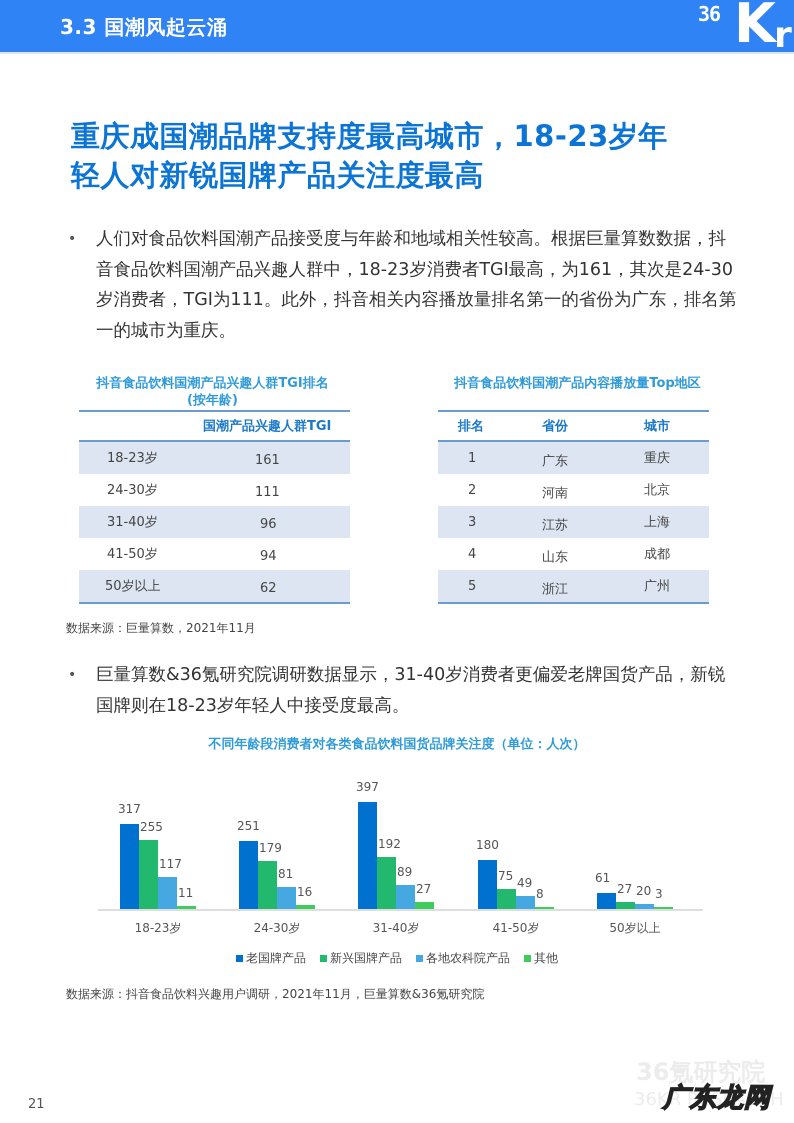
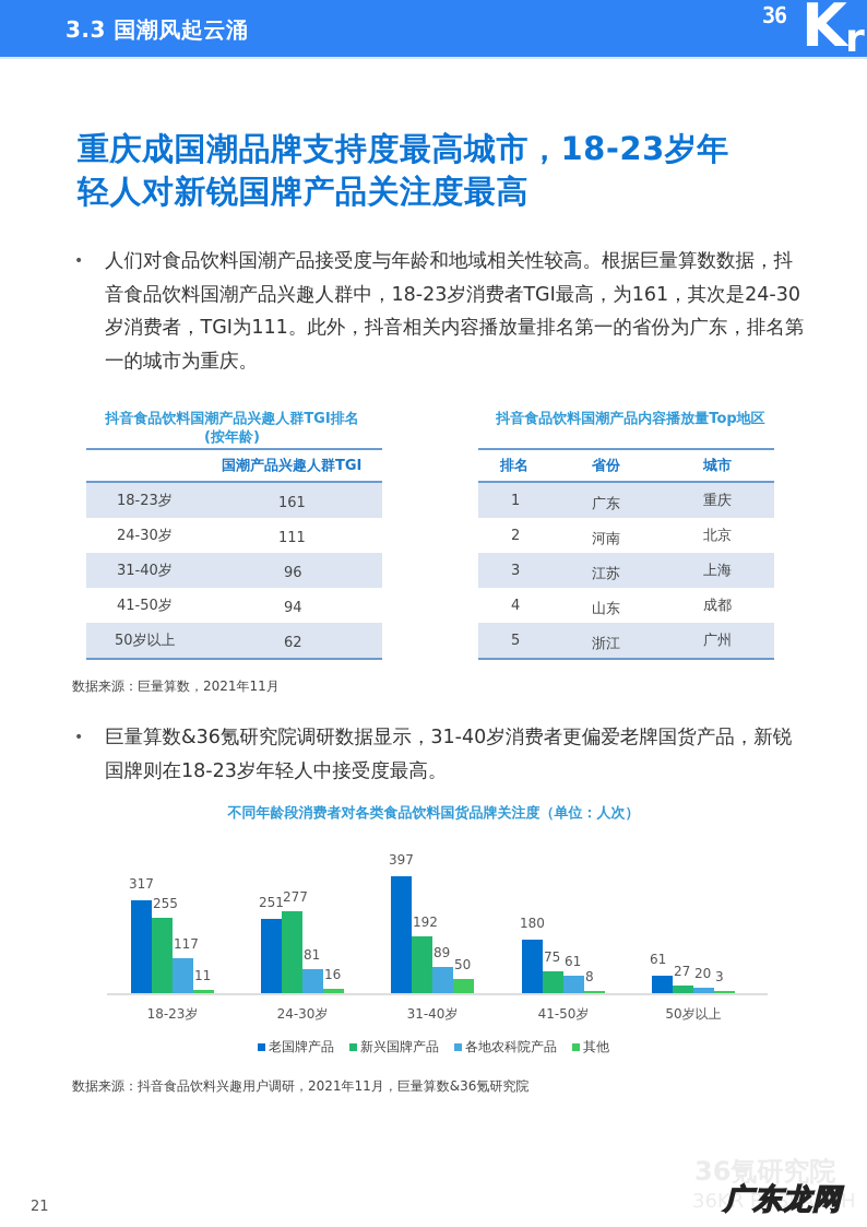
新兴国牌产品/24-30岁: 179 -> 277
其他/31-40岁: 27 -> 50
各地农科院产品/41-50岁: 49 -> 61
